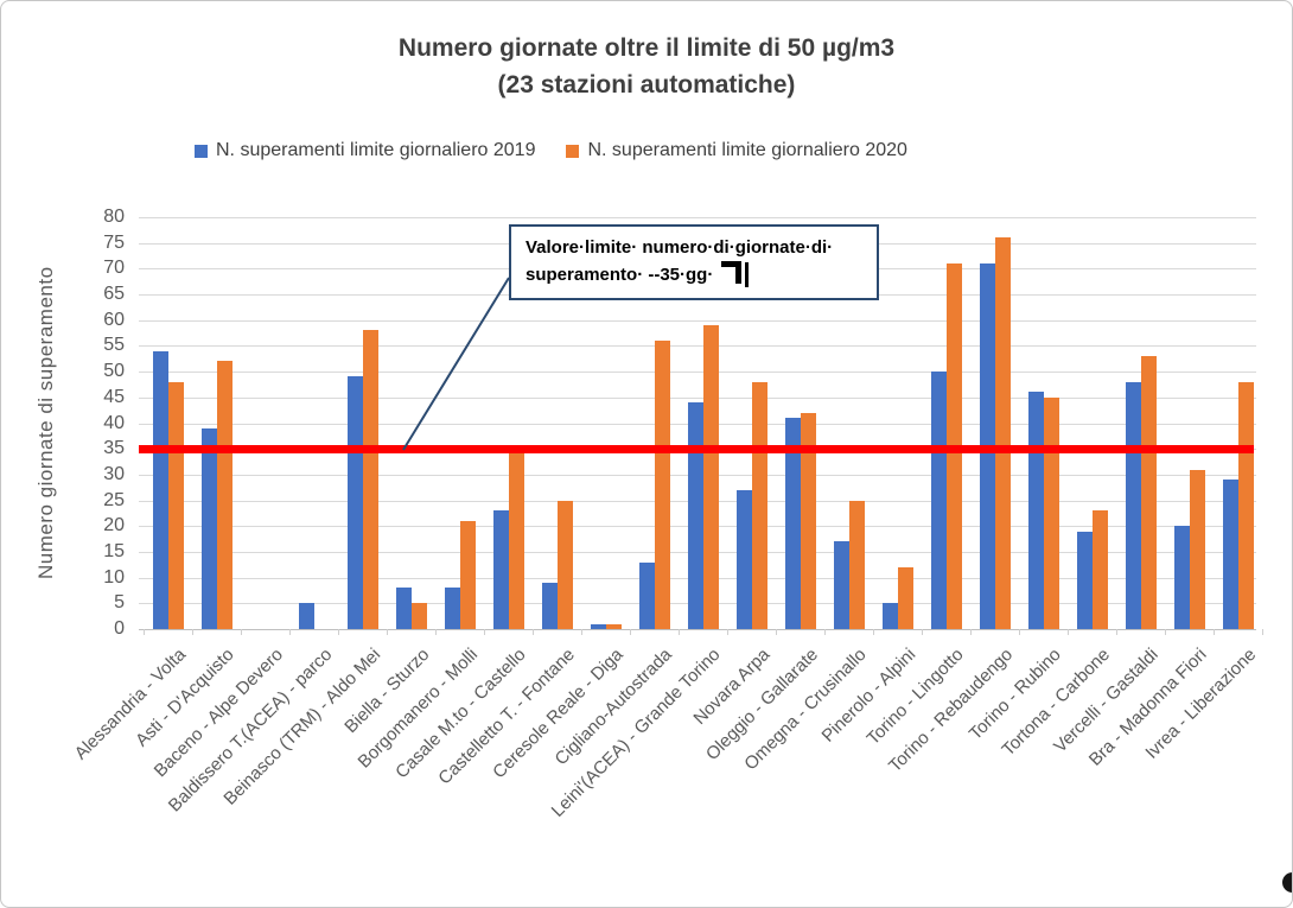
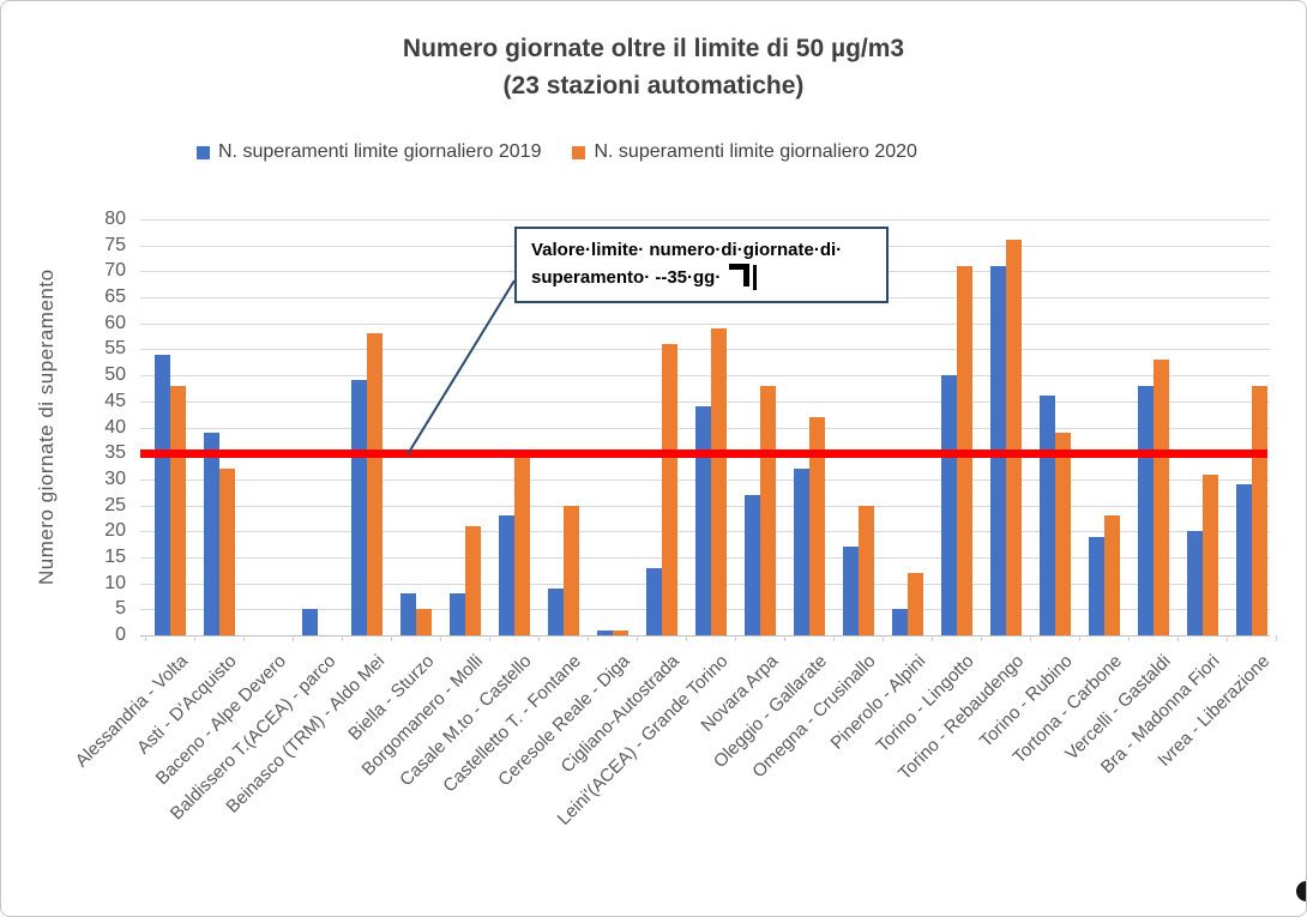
N. superamenti limite giornaliero 2020/Asti - D'Acquisto: 52 -> 32
N. superamenti limite giornaliero 2019/Oleggio - Gallarate: 41 -> 32
N. superamenti limite giornaliero 2020/Torino - Rubino: 45 -> 39
